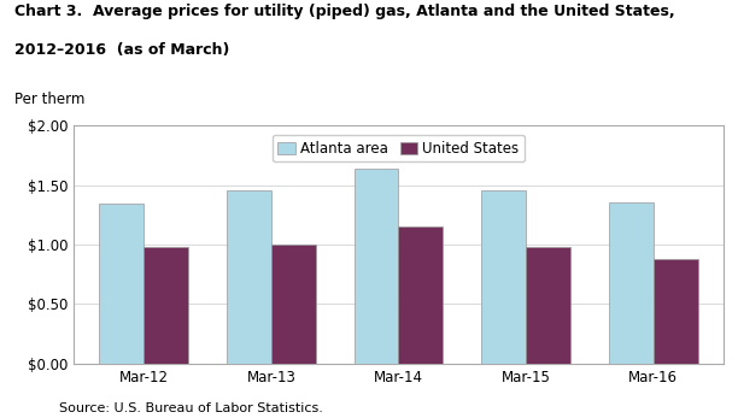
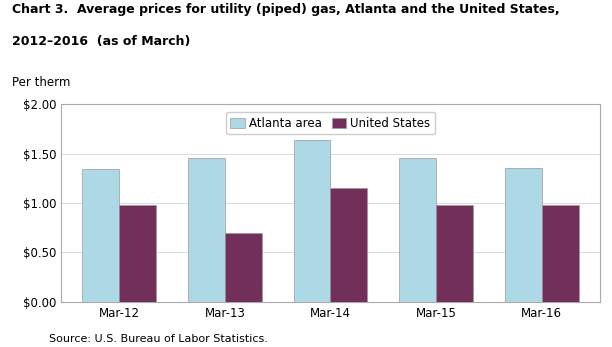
United States/Mar-13: $1.00 -> $0.70
United States/Mar-16: $0.88 -> $0.98
